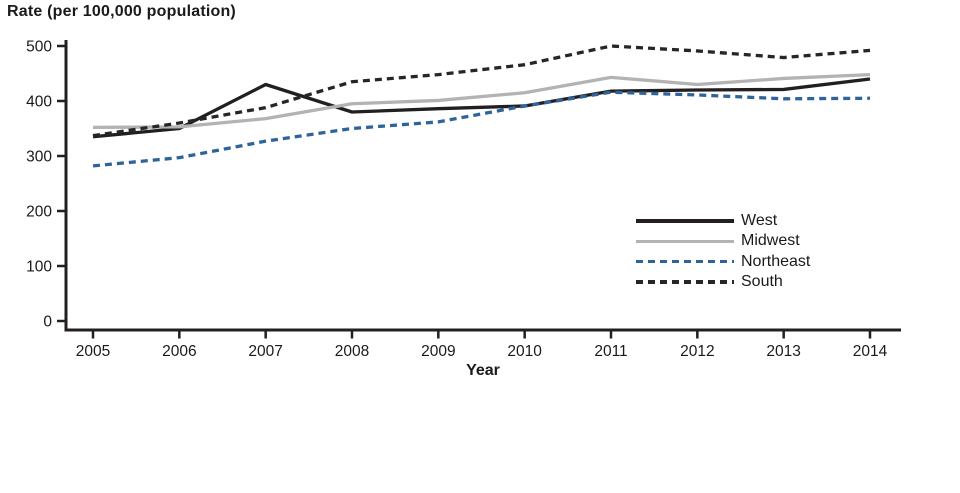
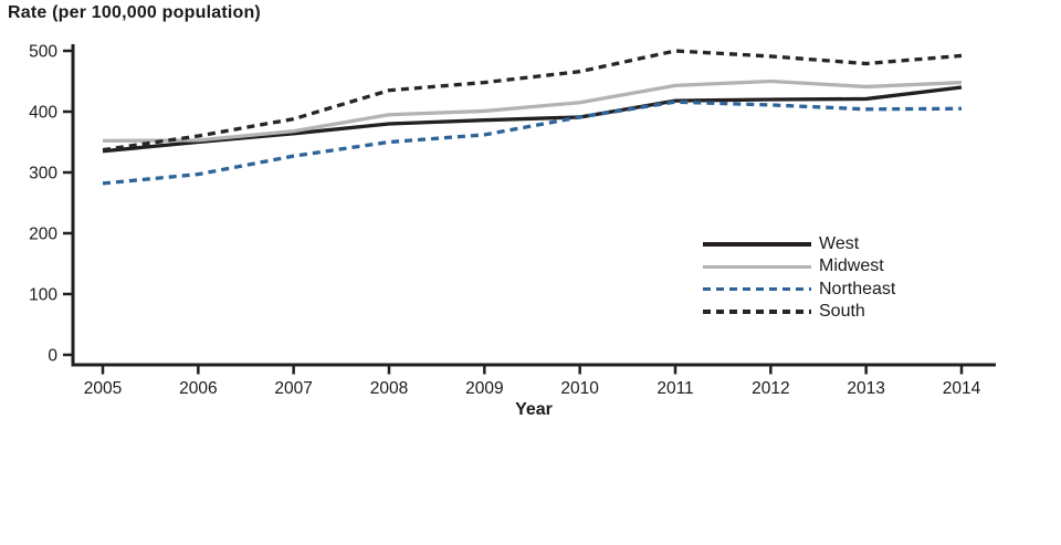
West/2007: 430 -> 360
Midwest/2012: 430 -> 450
